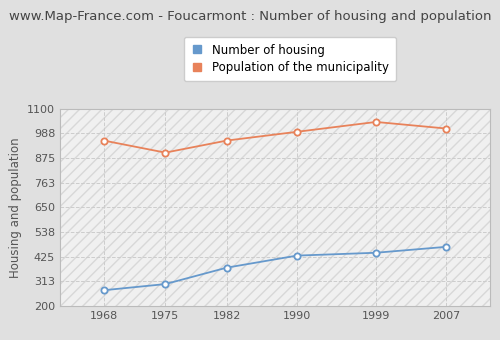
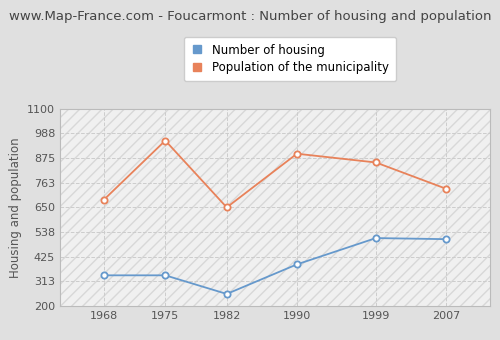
Number of housing/1968: 272 -> 340
Population of the municipality/1968: 955 -> 685
Number of housing/1975: 300 -> 340
Population of the municipality/1975: 900 -> 955
Number of housing/1982: 375 -> 255
Population of the municipality/1982: 955 -> 650
Number of housing/1990: 430 -> 390
Population of the municipality/1990: 995 -> 895
Number of housing/1999: 443 -> 510
Population of the municipality/1999: 1040 -> 855
Number of housing/2007: 470 -> 505
Population of the municipality/2007: 1010 -> 735
